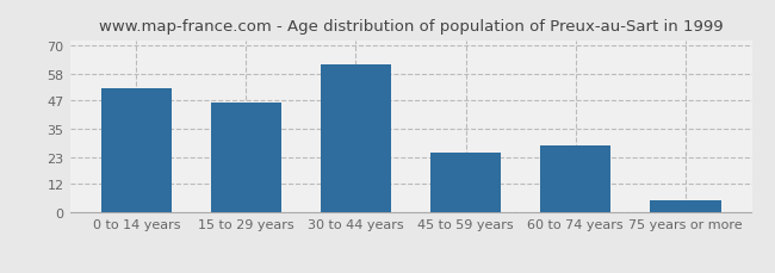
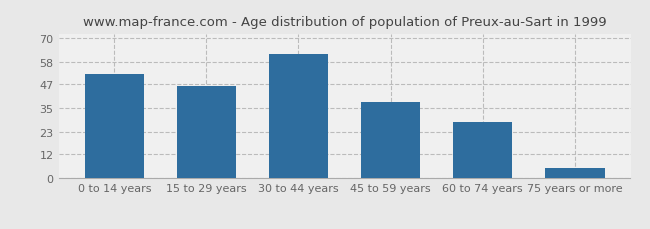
45 to 59 years: 25 -> 38
